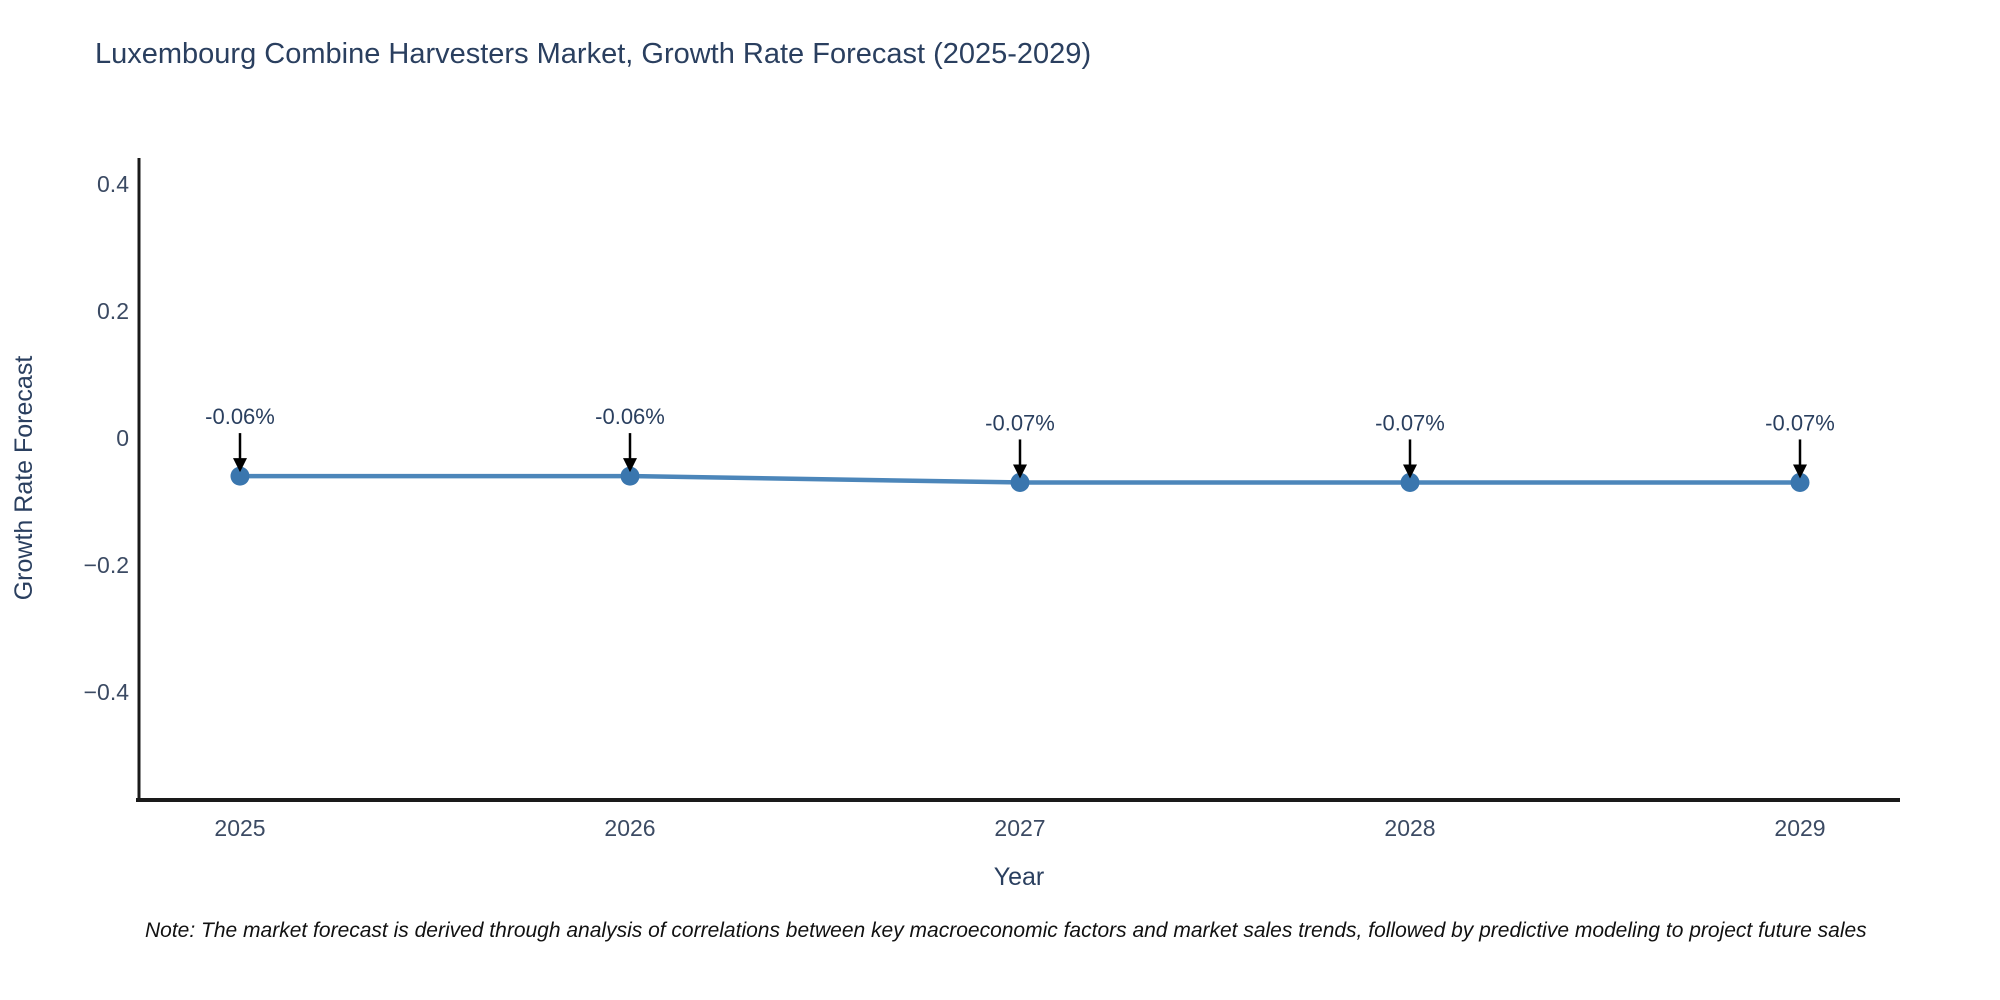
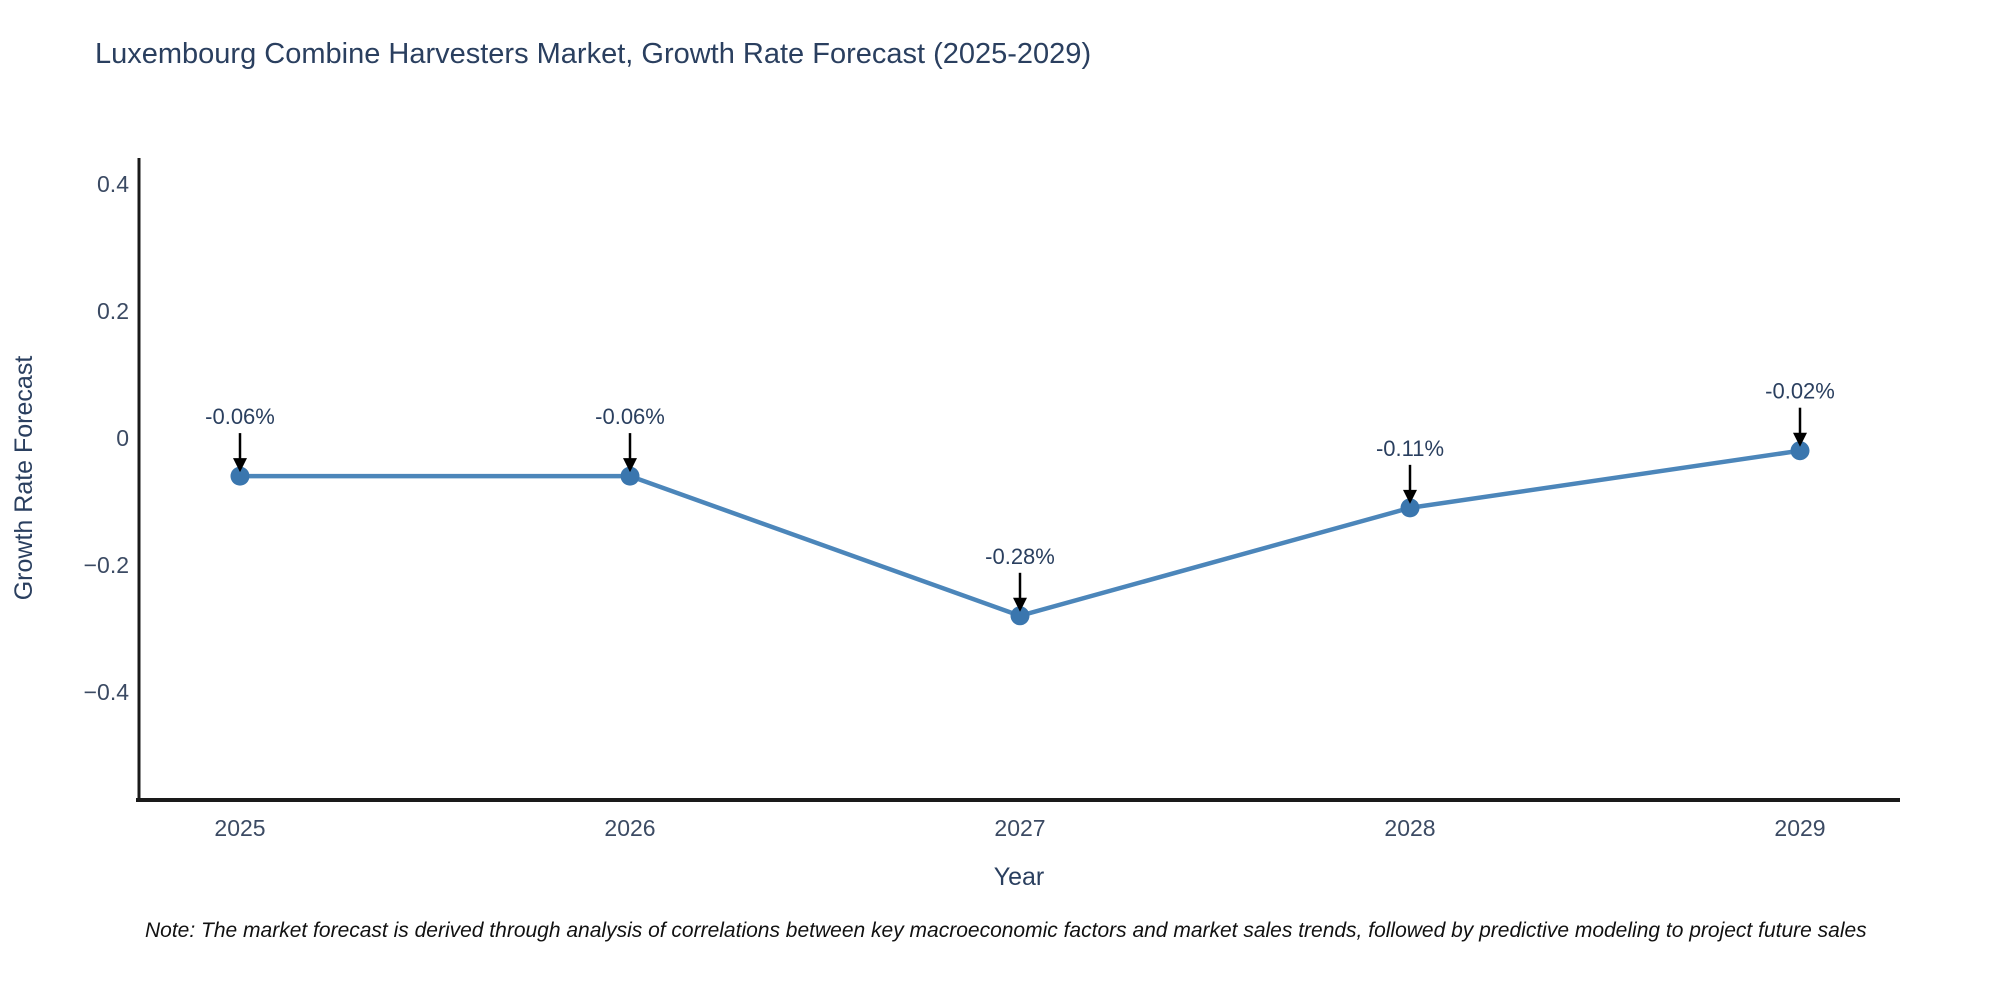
2027: -0.07% -> -0.28%
2028: -0.07% -> -0.11%
2029: -0.07% -> -0.02%
